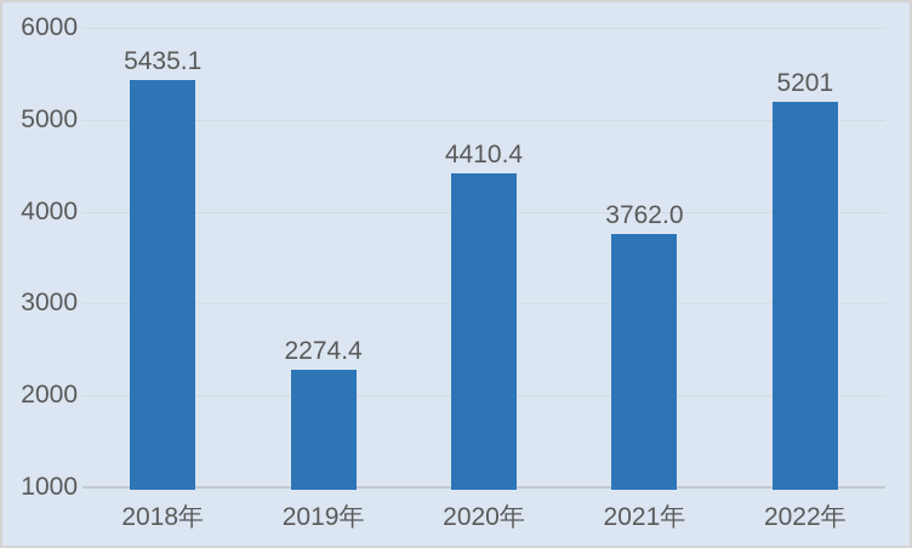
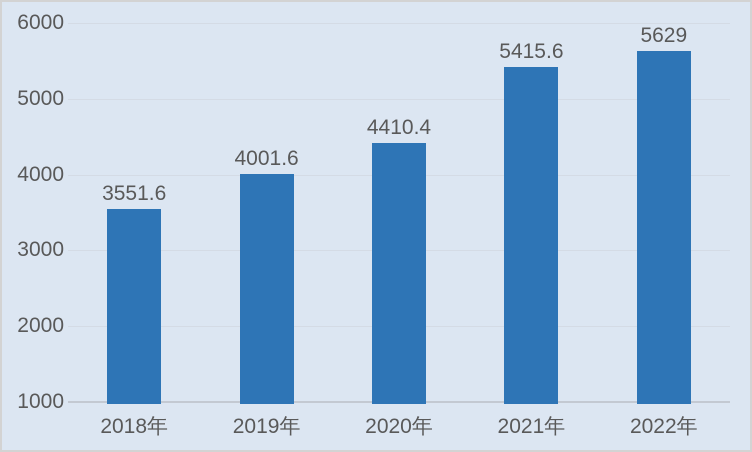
2018年: 5435.1 -> 3551.6
2019年: 2274.4 -> 4001.6
2021年: 3762.0 -> 5415.6
2022年: 5201 -> 5629
